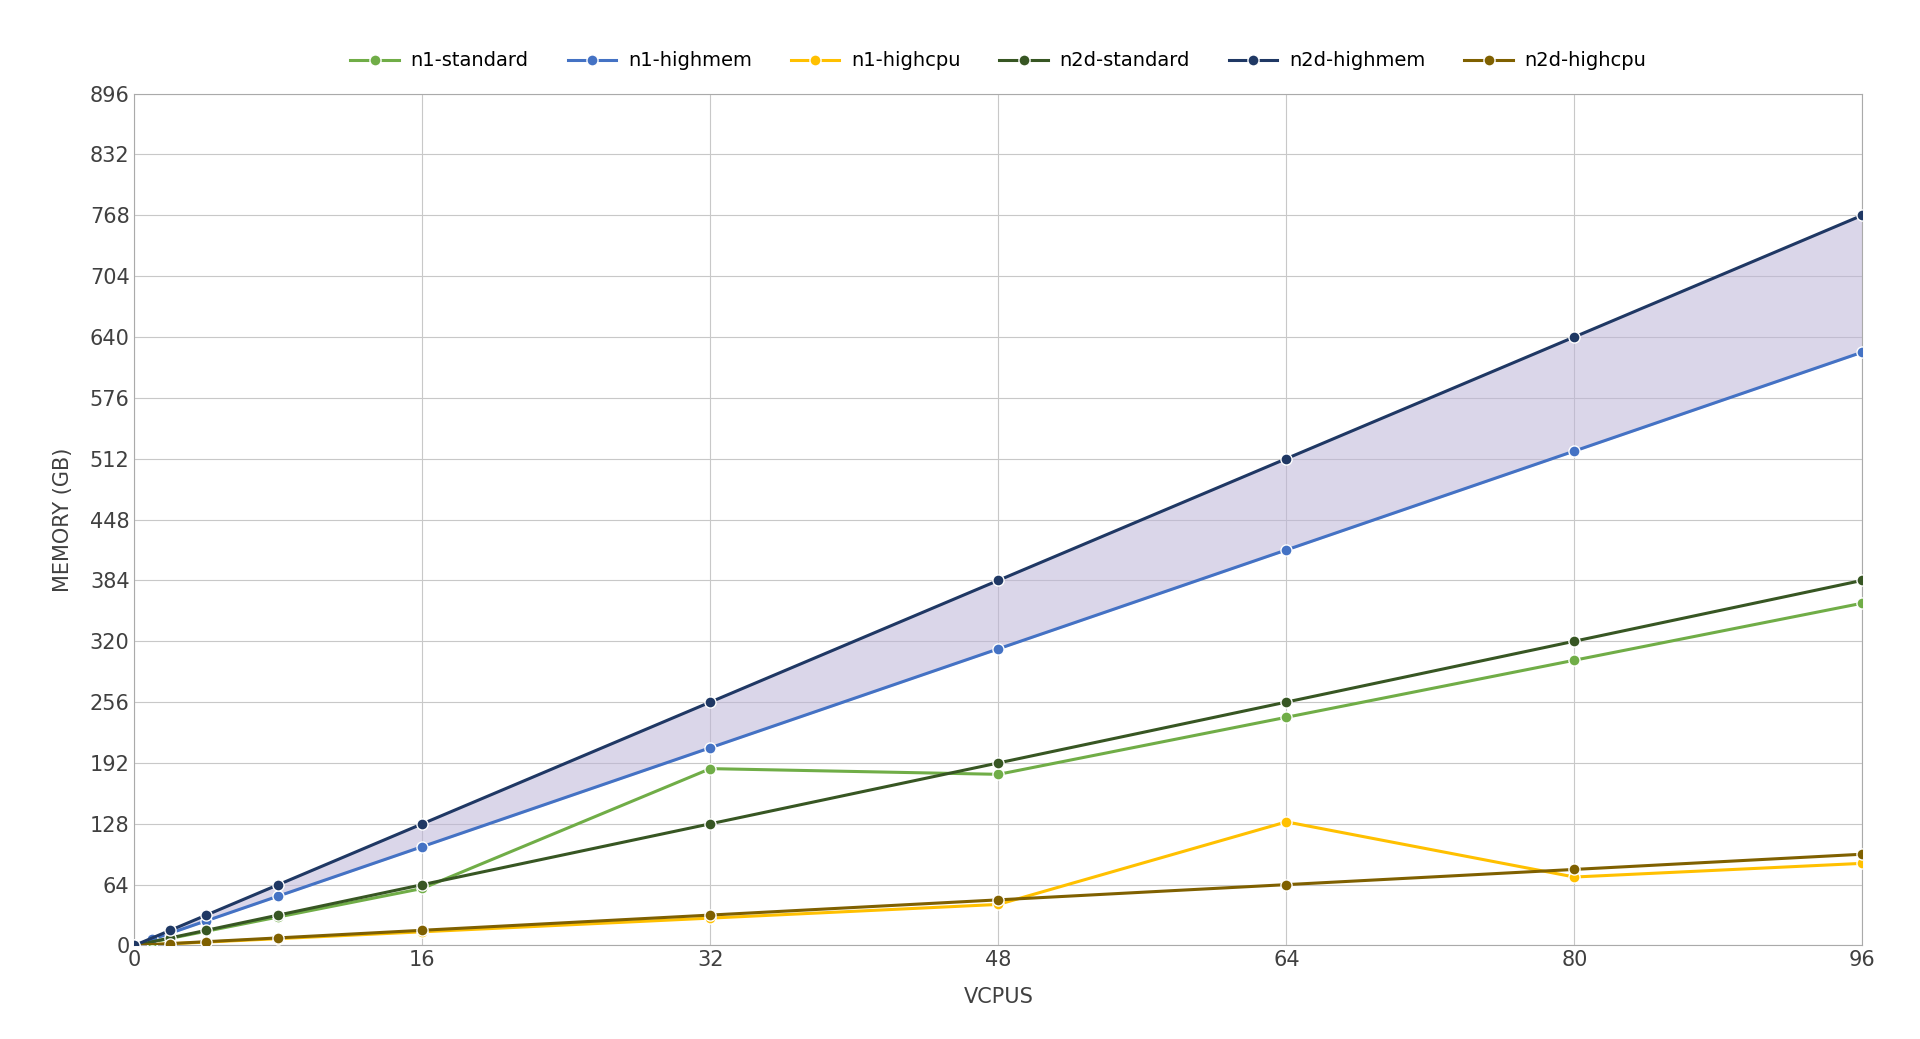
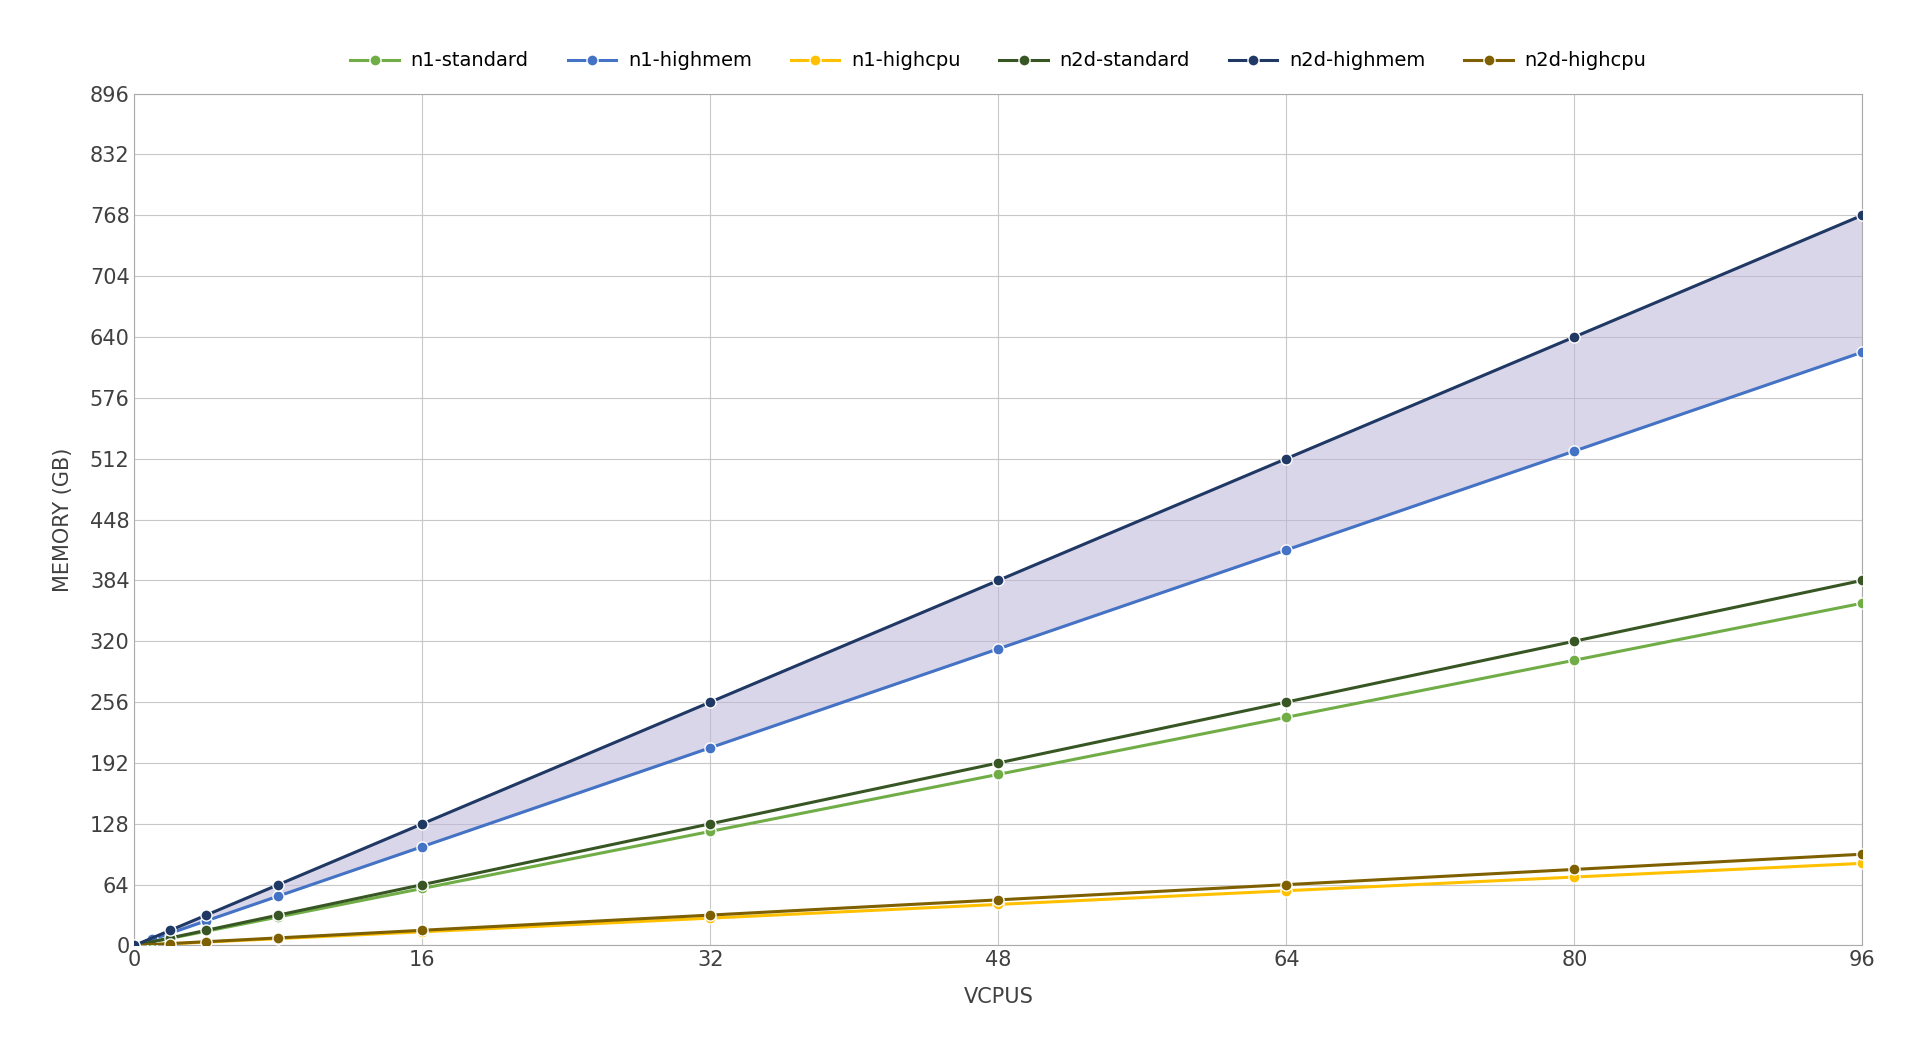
n1-standard/32: 186 -> 120
n1-highcpu/64: 130 -> 58
